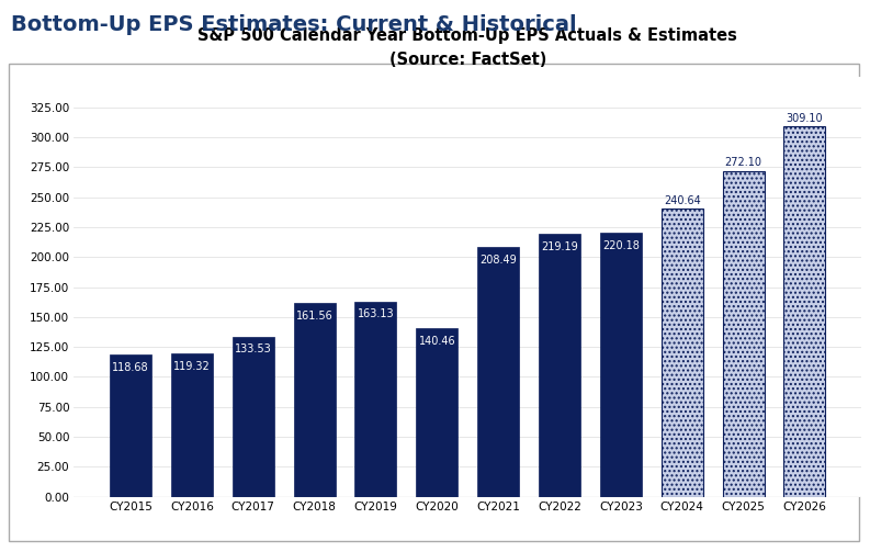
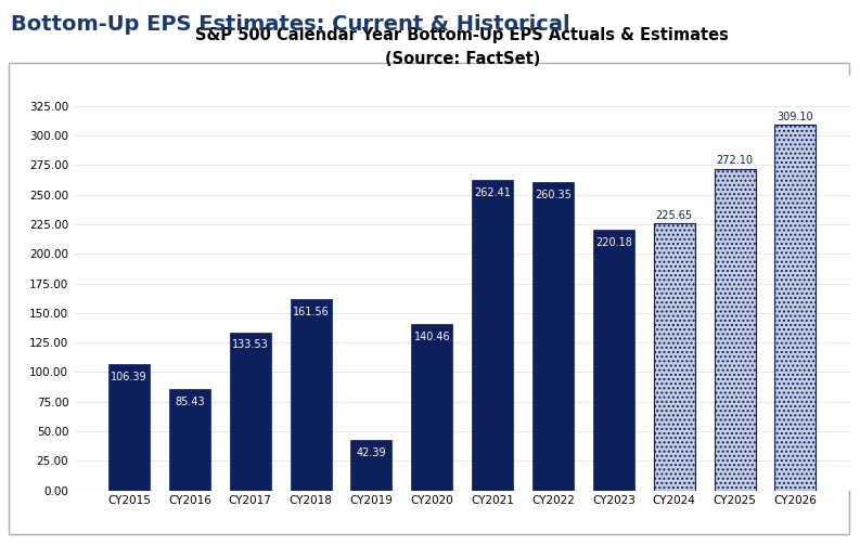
CY2015: 118.68 -> 106.39
CY2016: 119.32 -> 85.43
CY2019: 163.13 -> 42.39
CY2021: 208.49 -> 262.41
CY2022: 219.19 -> 260.35
CY2024: 240.64 -> 225.65
